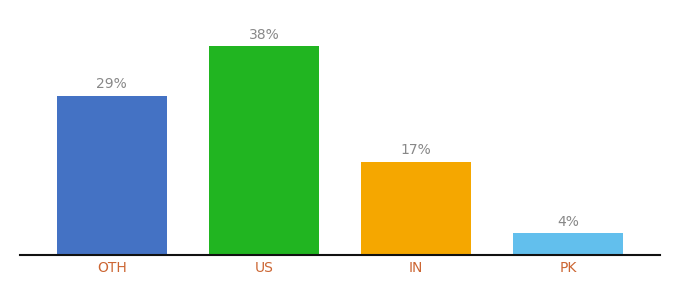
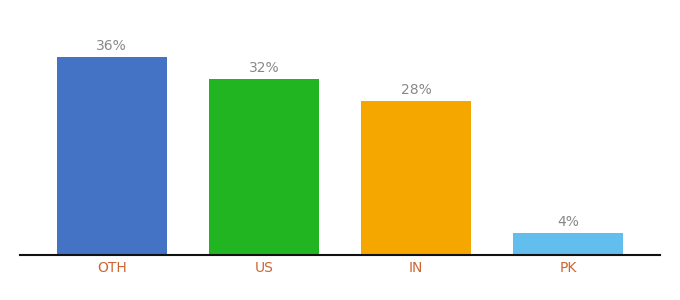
OTH: 29% -> 36%
US: 38% -> 32%
IN: 17% -> 28%
